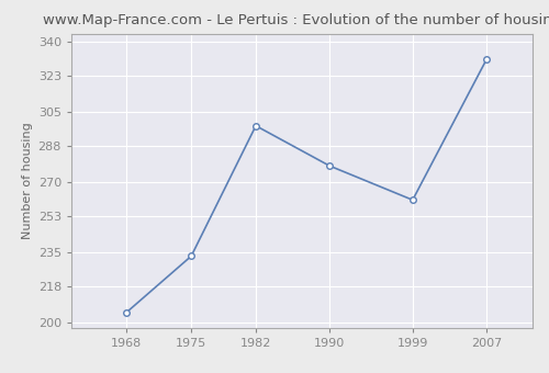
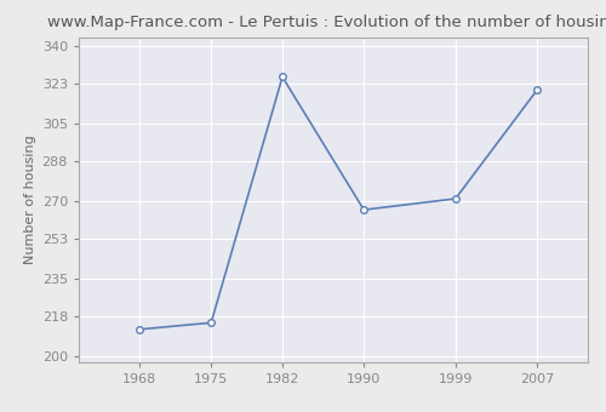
1968: 205 -> 212
1975: 233 -> 215
1982: 298 -> 326
1990: 278 -> 266
1999: 261 -> 271
2007: 331 -> 320
